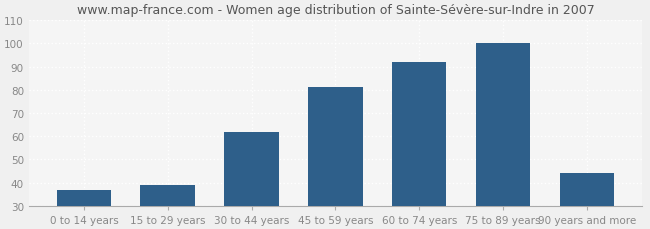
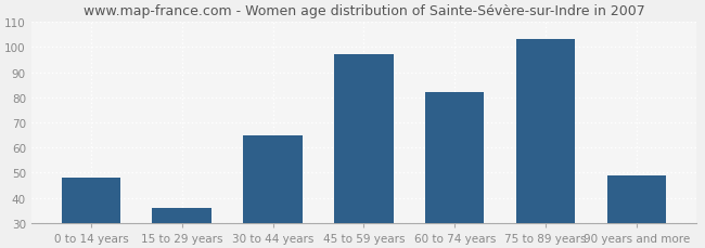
0 to 14 years: 37 -> 48
15 to 29 years: 39 -> 36
30 to 44 years: 62 -> 65
45 to 59 years: 81 -> 97
60 to 74 years: 92 -> 82
75 to 89 years: 100 -> 103
90 years and more: 44 -> 49
